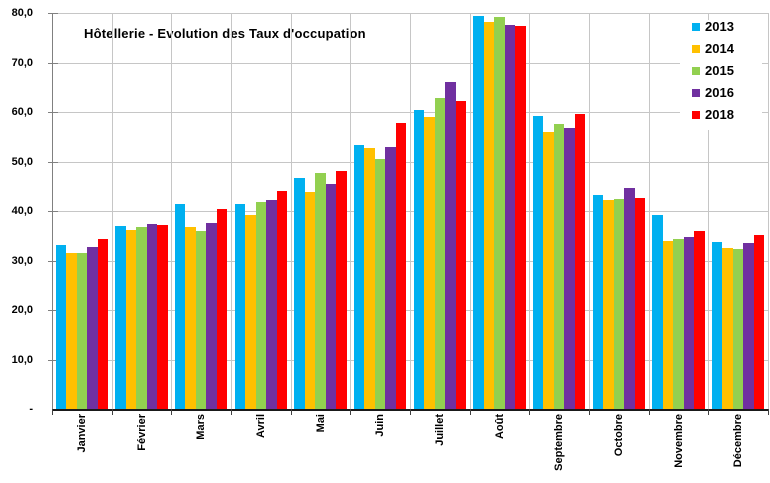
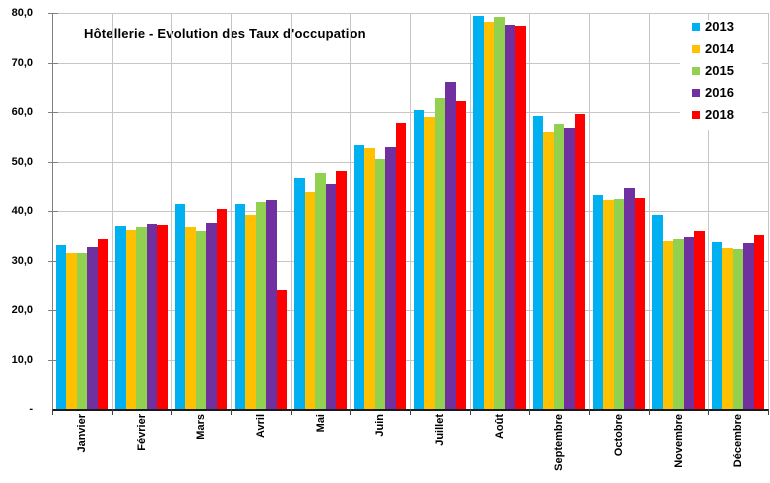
2018/Avril: 44 -> 24
